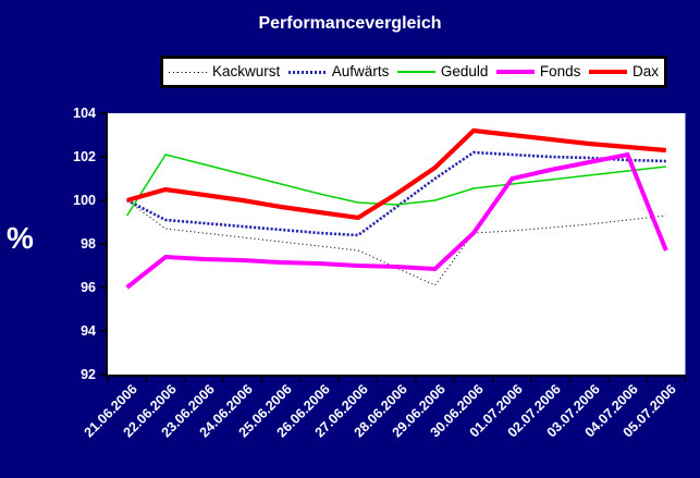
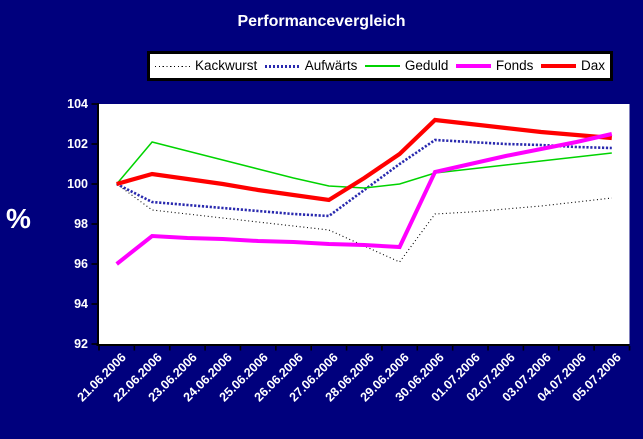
Geduld/21.06.2006: 99.3 -> 100.0
Fonds/30.06.2006: 98.5 -> 100.6
Fonds/05.07.2006: 97.7 -> 102.5
